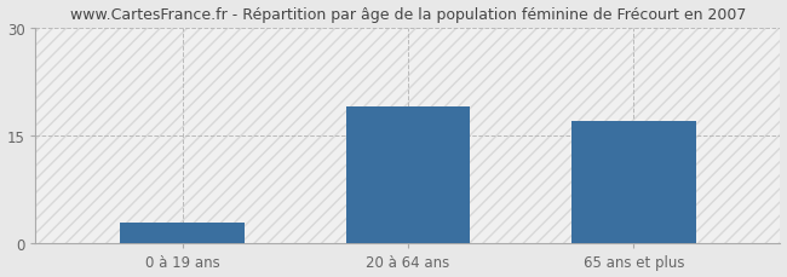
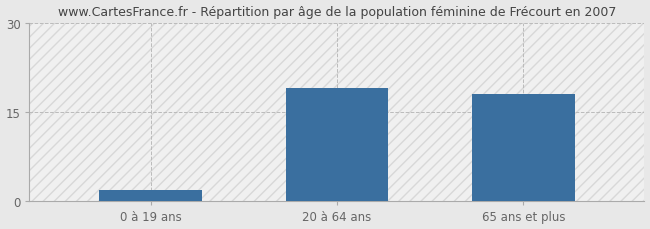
0 à 19 ans: 3 -> 2
65 ans et plus: 17 -> 18
